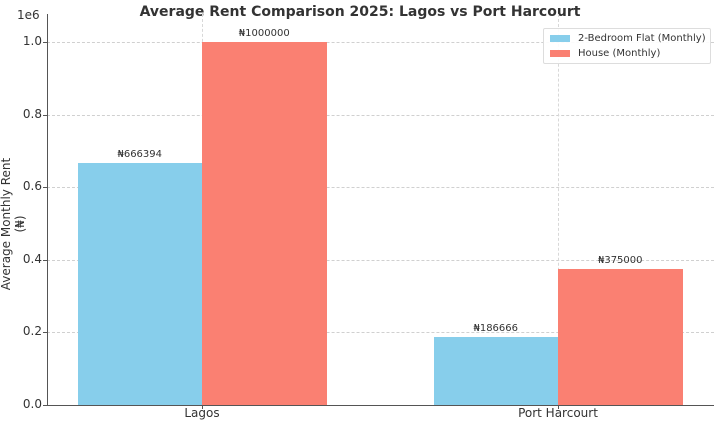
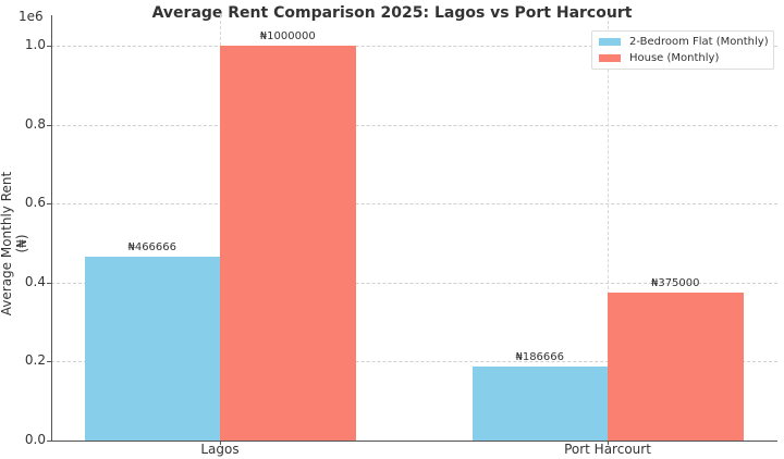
2-Bedroom Flat (Monthly)/Lagos: 666394 -> 466666
